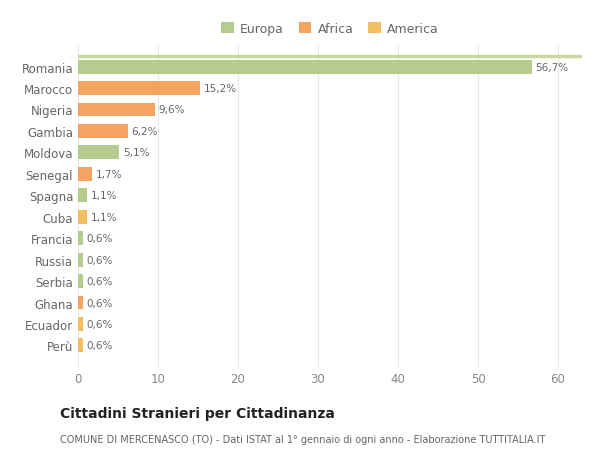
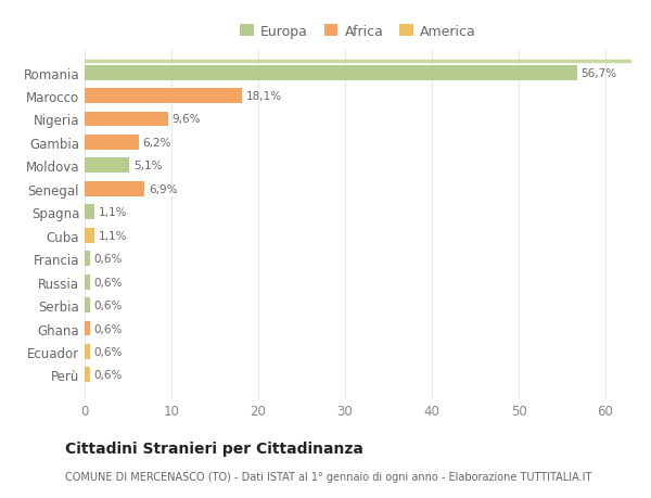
Marocco: 15,2% -> 18,1%
Senegal: 1,7% -> 6,9%
